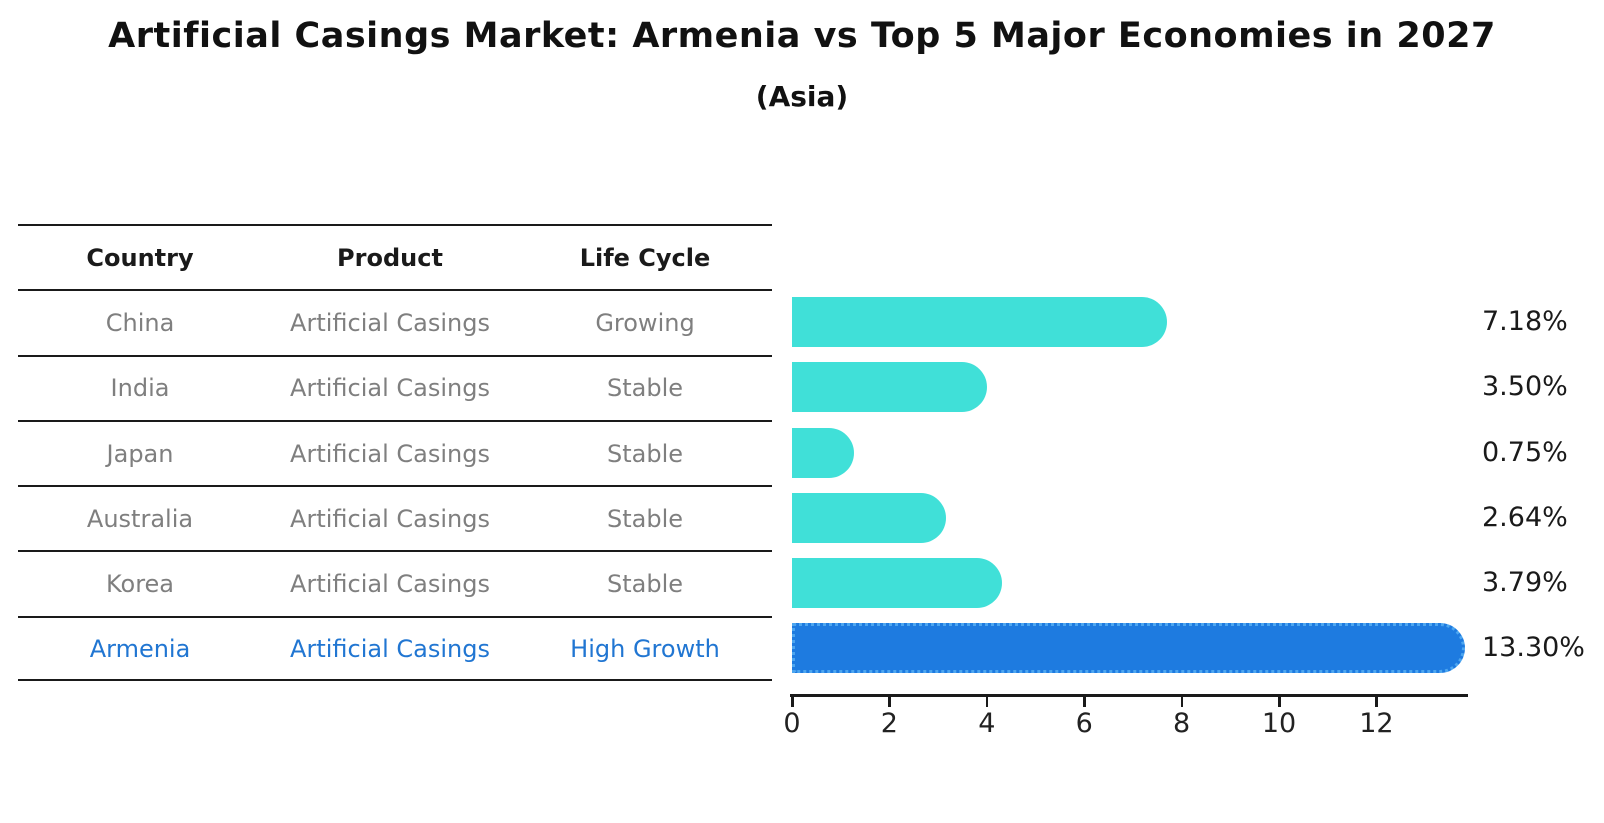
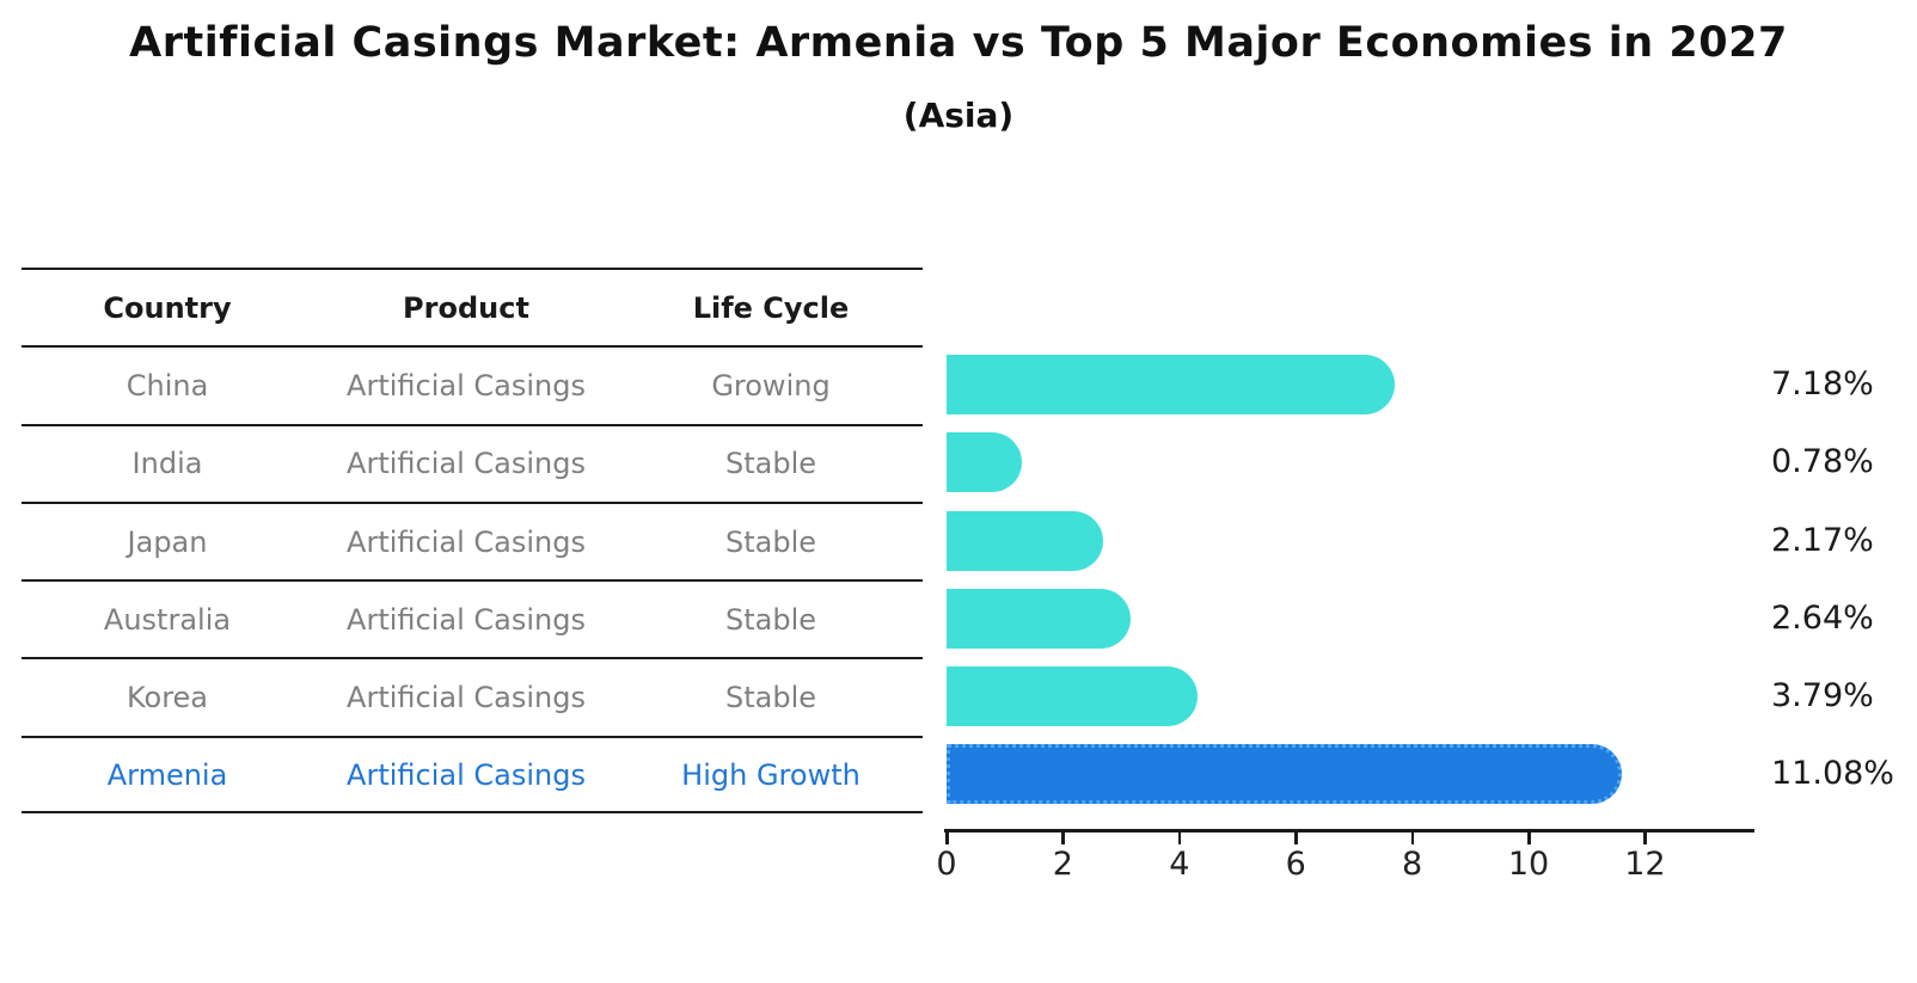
India: 3.50% -> 0.78%
Japan: 0.75% -> 2.17%
Armenia: 13.30% -> 11.08%
